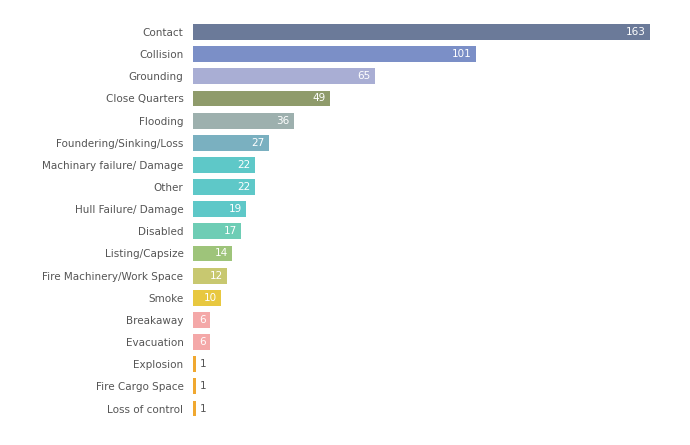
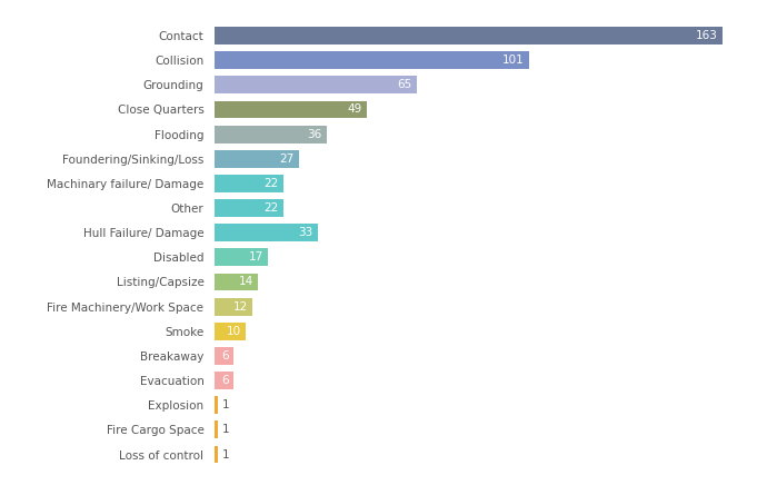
Hull Failure/ Damage: 19 -> 33
